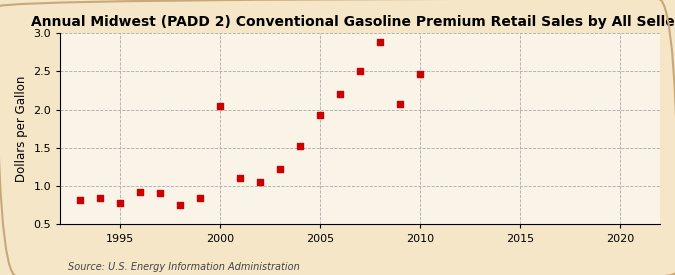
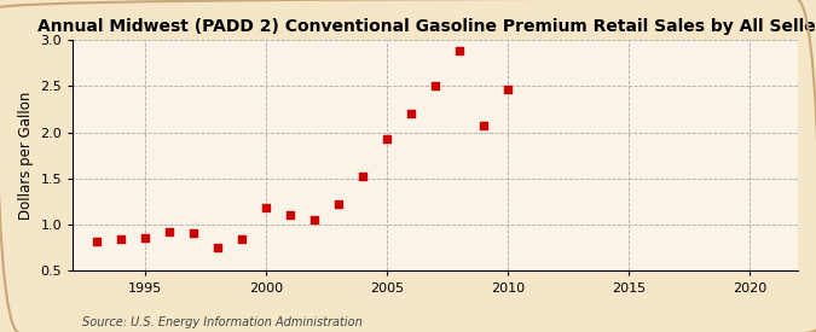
1995: 0.78 -> 0.86
2000: 2.04 -> 1.18
